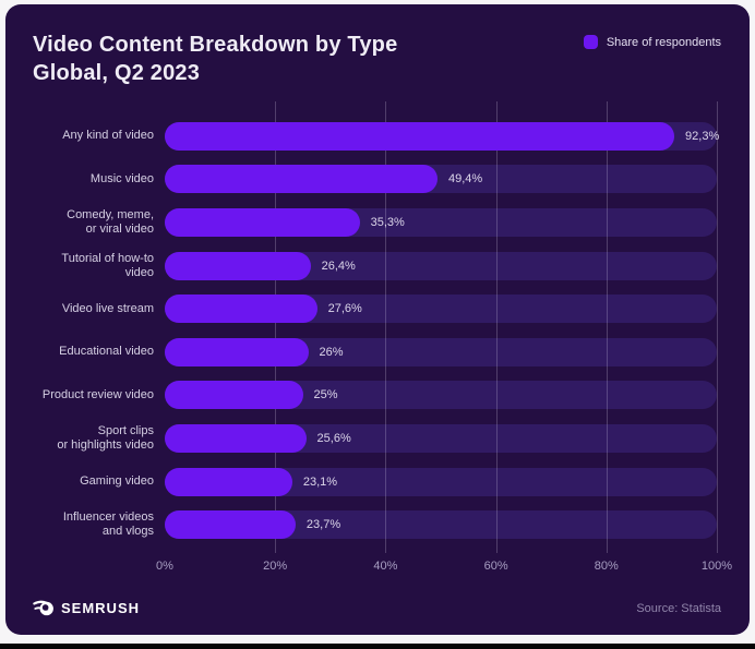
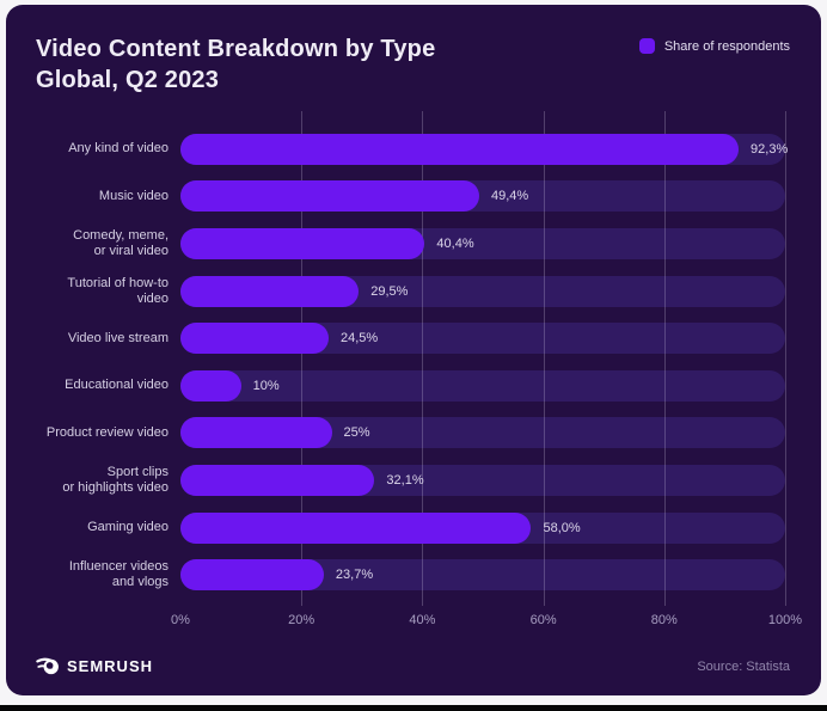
Comedy, meme, or viral video: 35,3% -> 40,4%
Tutorial of how-to video: 26,4% -> 29,5%
Video live stream: 27,6% -> 24,5%
Educational video: 26% -> 10%
Sport clips or highlights video: 25,6% -> 32,1%
Gaming video: 23,1% -> 58,0%
